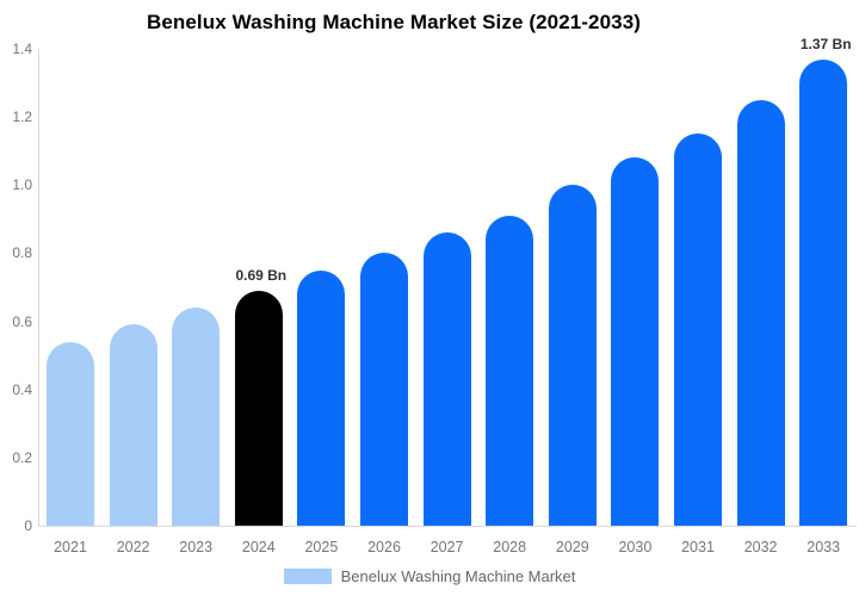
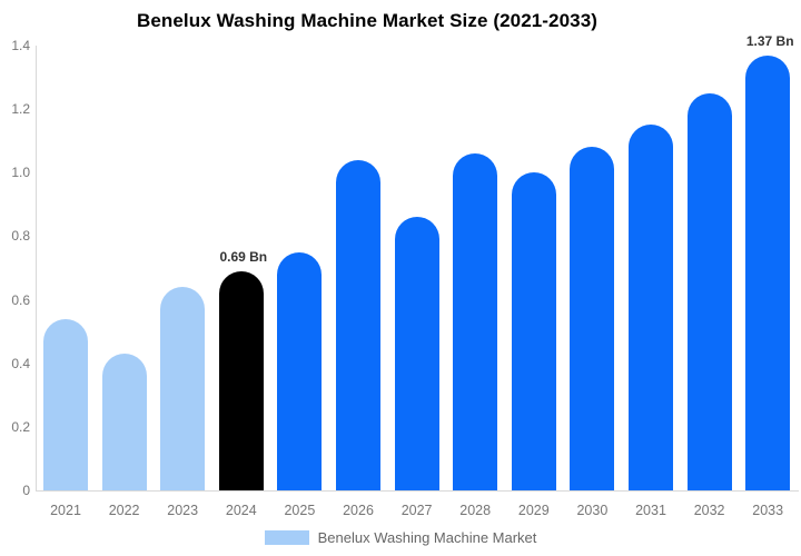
2022: 0.59 -> 0.43
2026: 0.80 -> 1.04
2028: 0.91 -> 1.06
